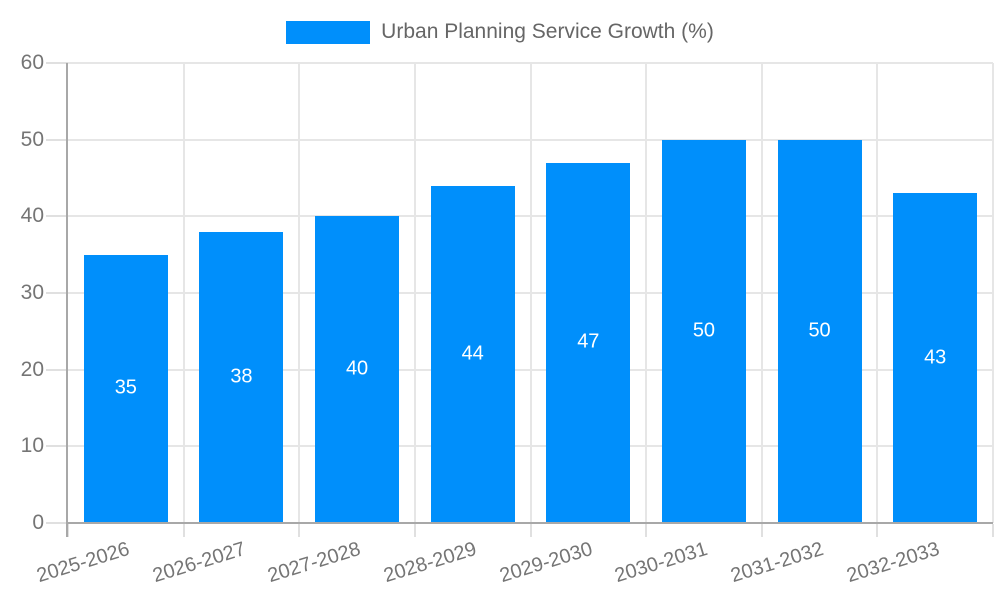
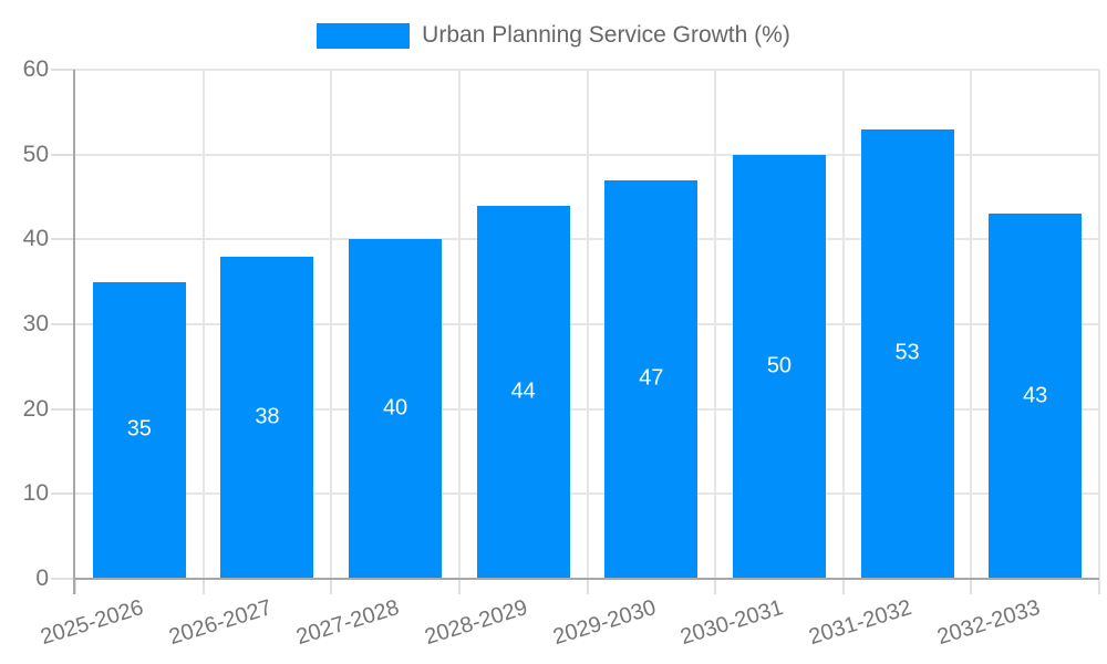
2031-2032: 50 -> 53
